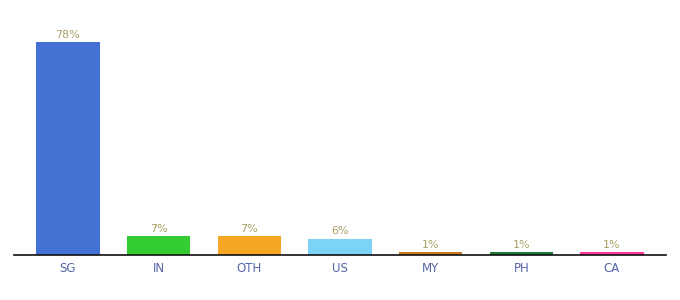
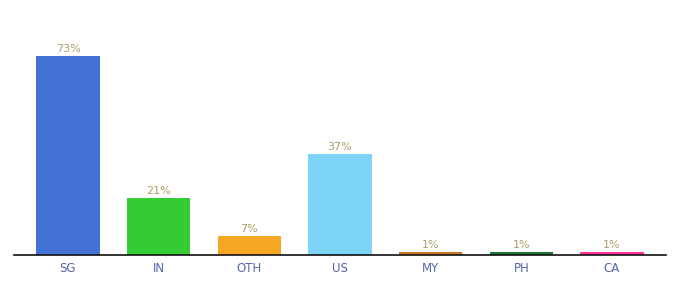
SG: 78% -> 73%
IN: 7% -> 21%
US: 6% -> 37%
